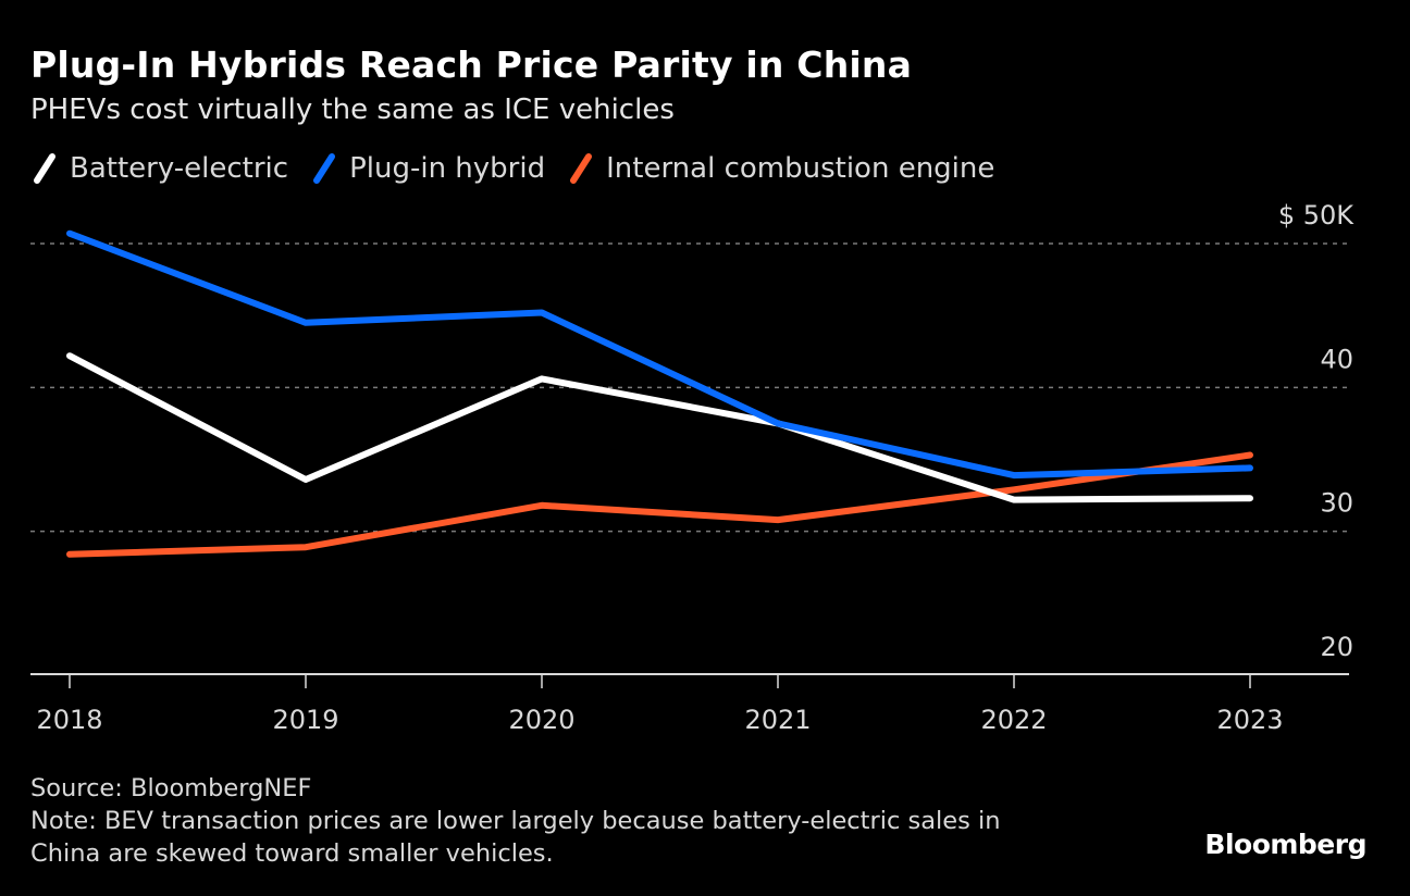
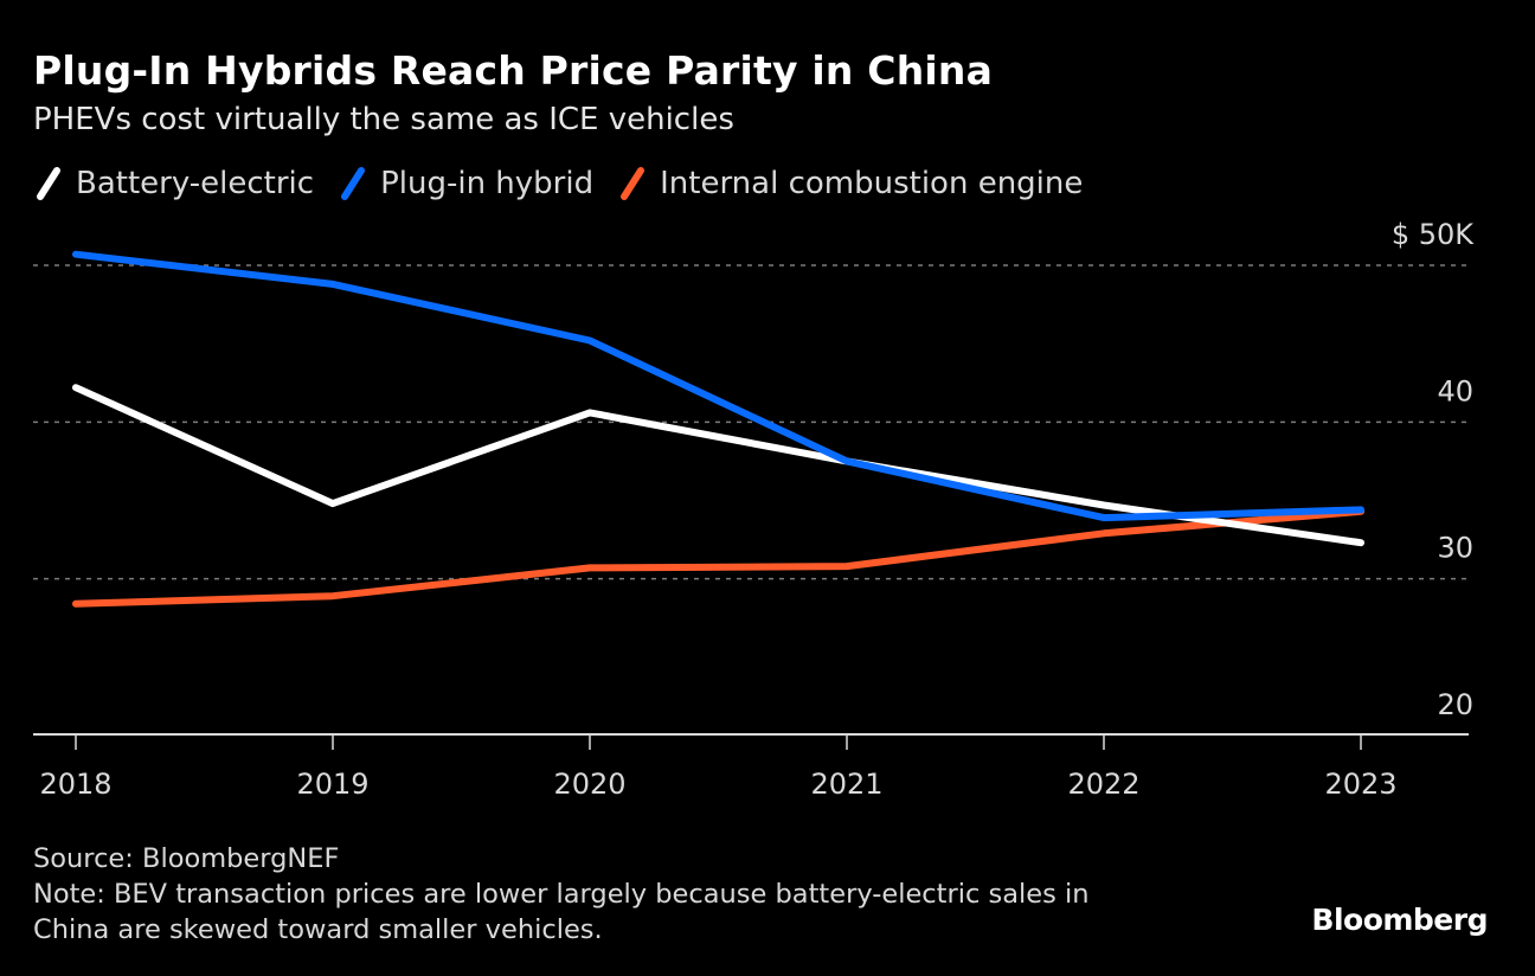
Battery-electric/2019: 33.6 -> 34.8
Plug-in hybrid/2019: 44.5 -> 48.8
Internal combustion engine/2020: 31.8 -> 30.7
Battery-electric/2022: 32.2 -> 34.7
Internal combustion engine/2023: 35.3 -> 34.3
